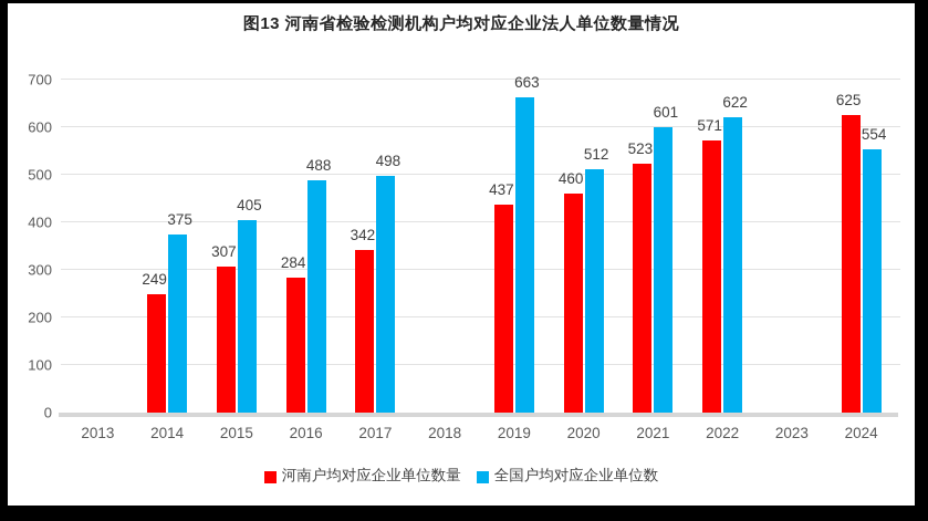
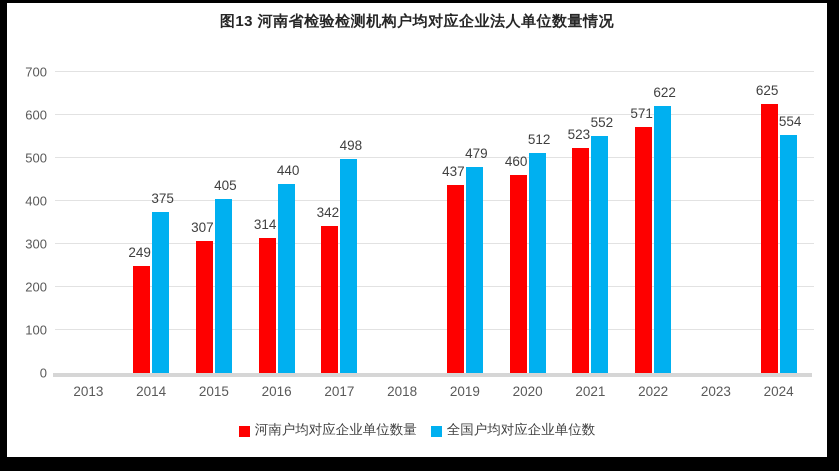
河南户均对应企业单位数量/2016: 284 -> 314
全国户均对应企业单位数/2016: 488 -> 440
全国户均对应企业单位数/2019: 663 -> 479
全国户均对应企业单位数/2021: 601 -> 552
